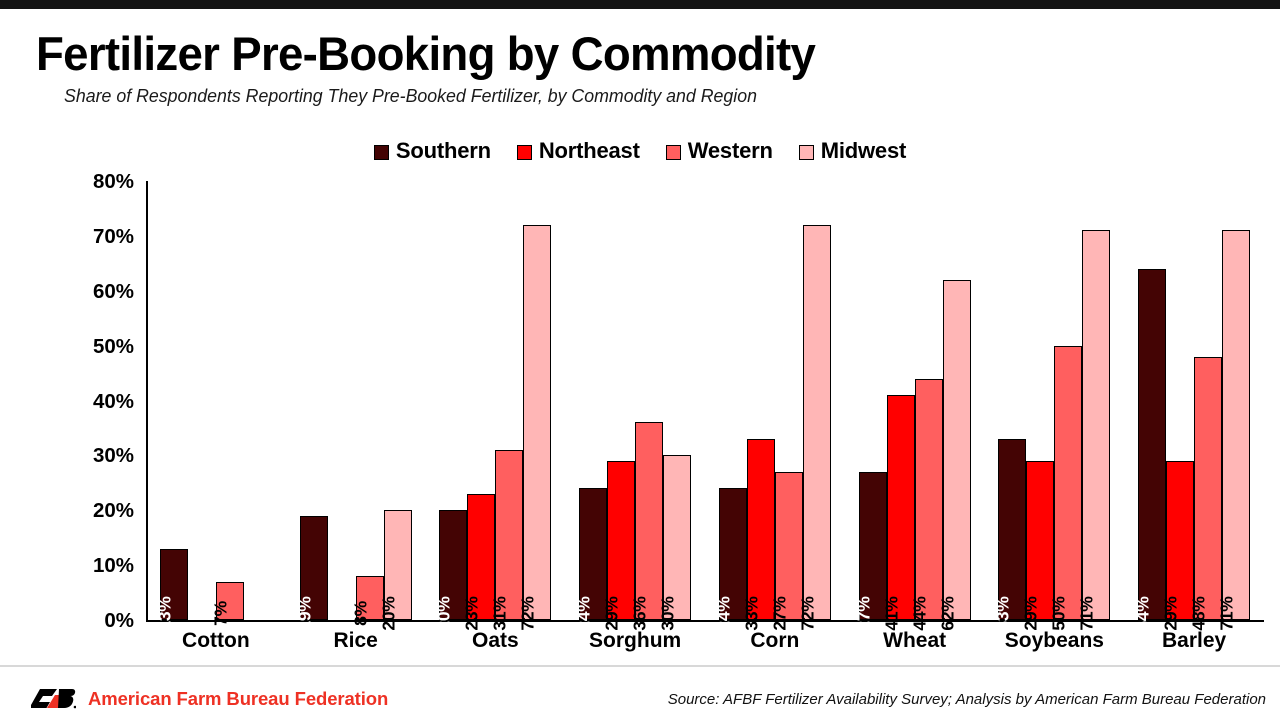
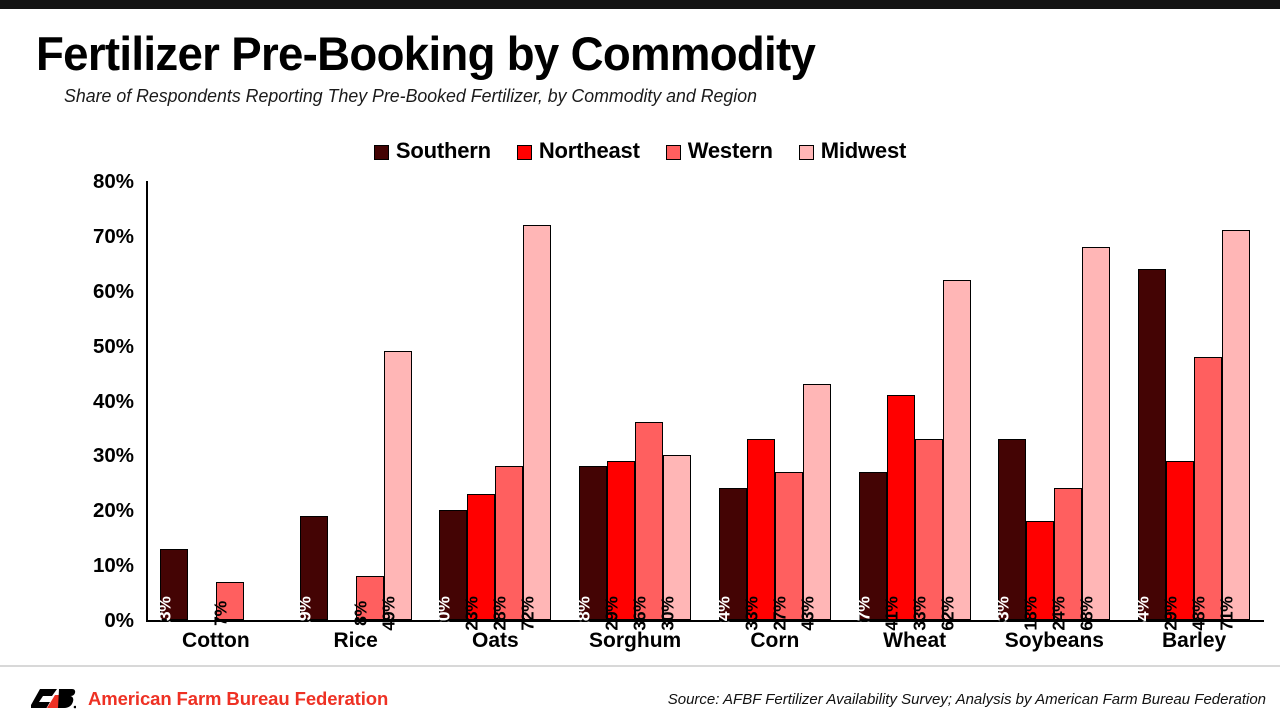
Midwest/Rice: 20% -> 49%
Western/Oats: 31% -> 28%
Southern/Sorghum: 24% -> 28%
Midwest/Corn: 72% -> 43%
Western/Wheat: 44% -> 33%
Northeast/Soybeans: 29% -> 18%
Western/Soybeans: 50% -> 24%
Midwest/Soybeans: 71% -> 68%
